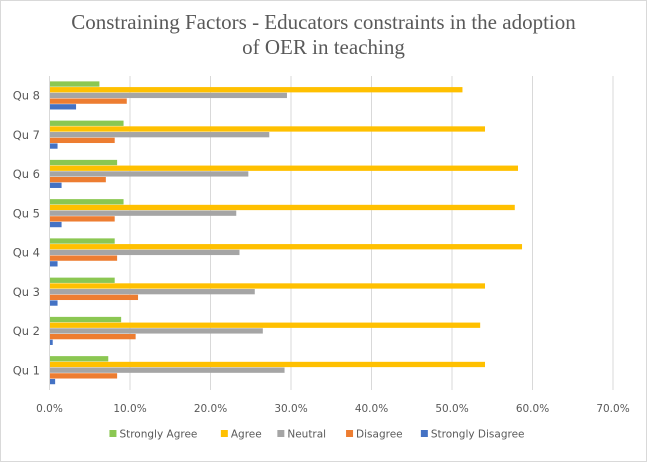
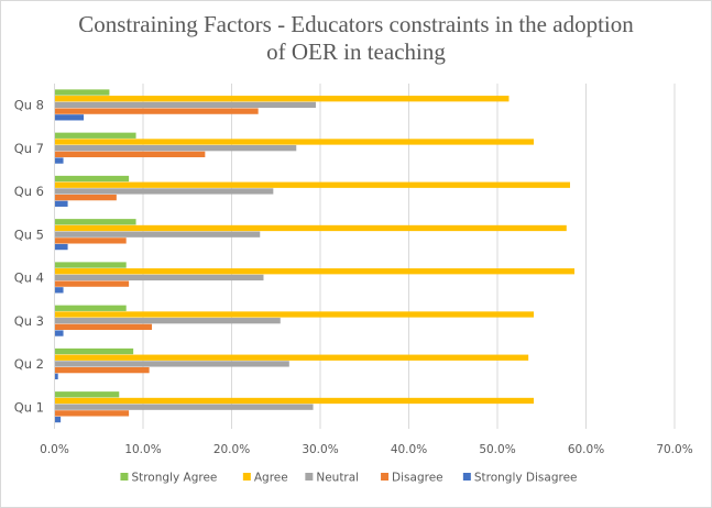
Disagree/Qu 7: 8% -> 17%
Disagree/Qu 8: 10% -> 23%
